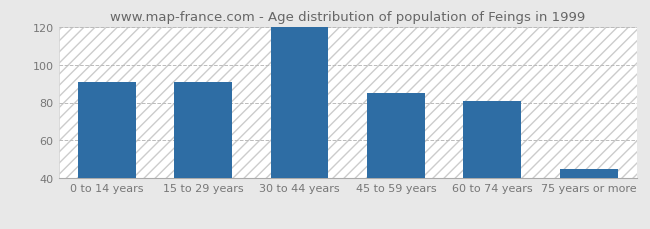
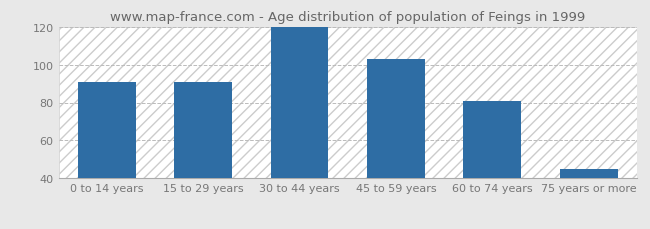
45 to 59 years: 85 -> 103
